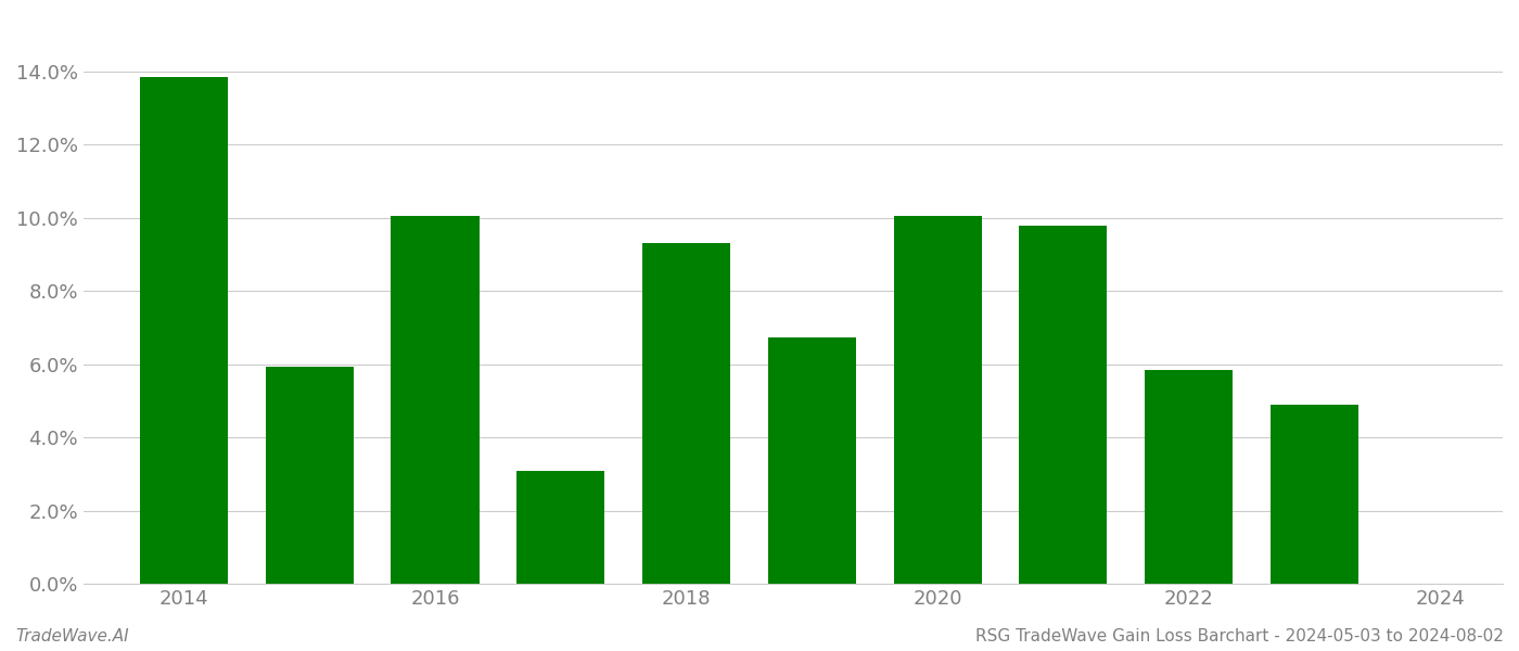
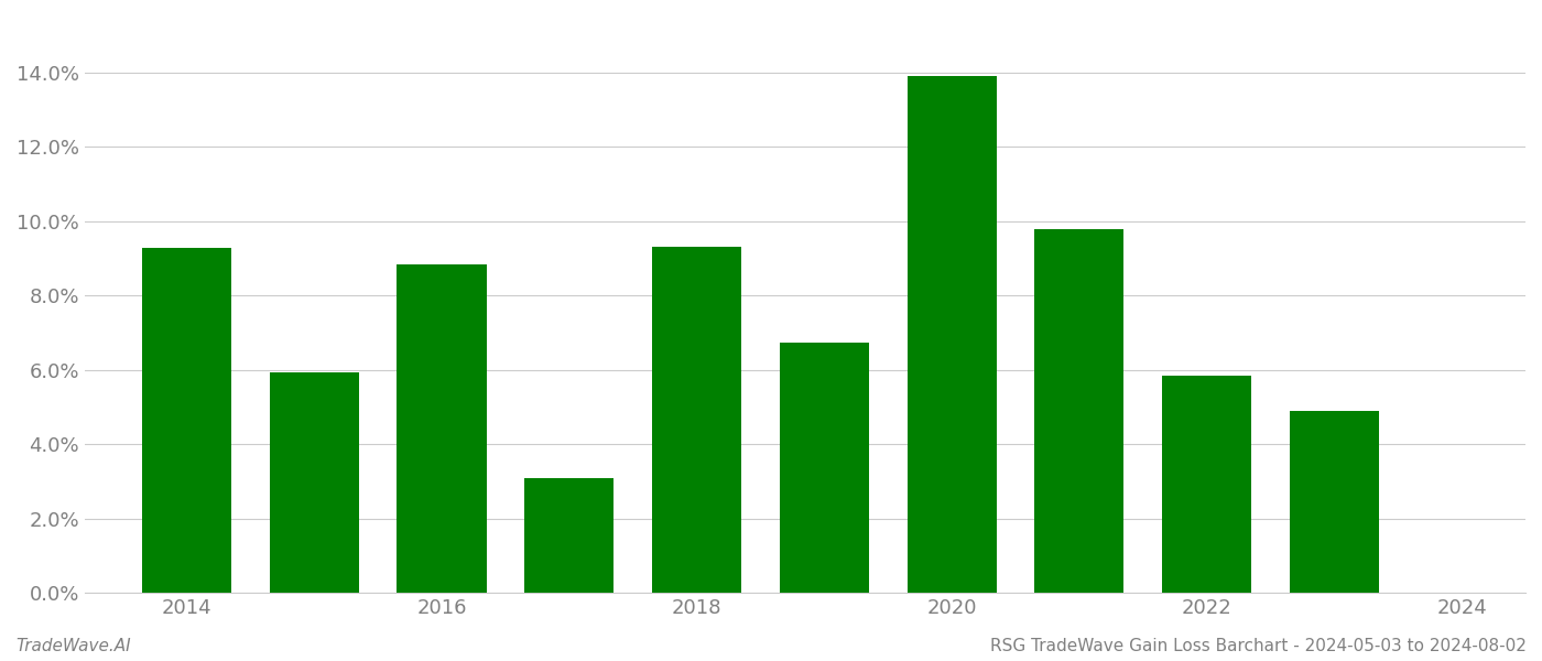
2014: 13.85% -> 9.27%
2016: 10.05% -> 8.82%
2020: 10.05% -> 13.90%
